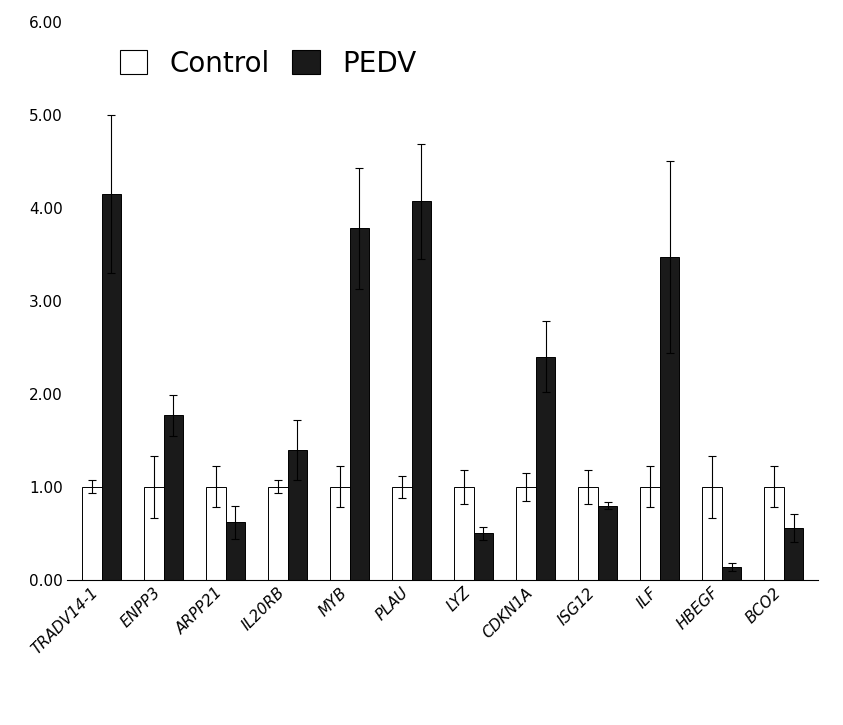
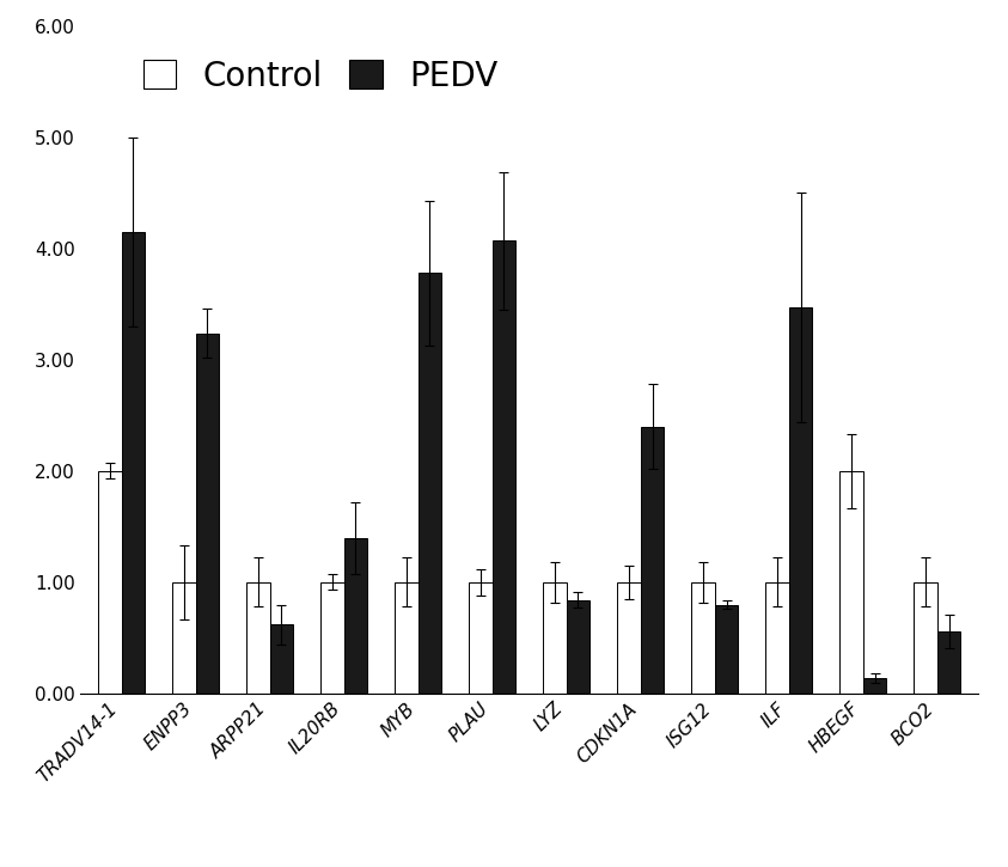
Control/TRADV14-1: 1 -> 2
PEDV/ENPP3: 1.77 -> 3.24
PEDV/LYZ: 0.50 -> 0.84
Control/HBEGF: 1 -> 2
